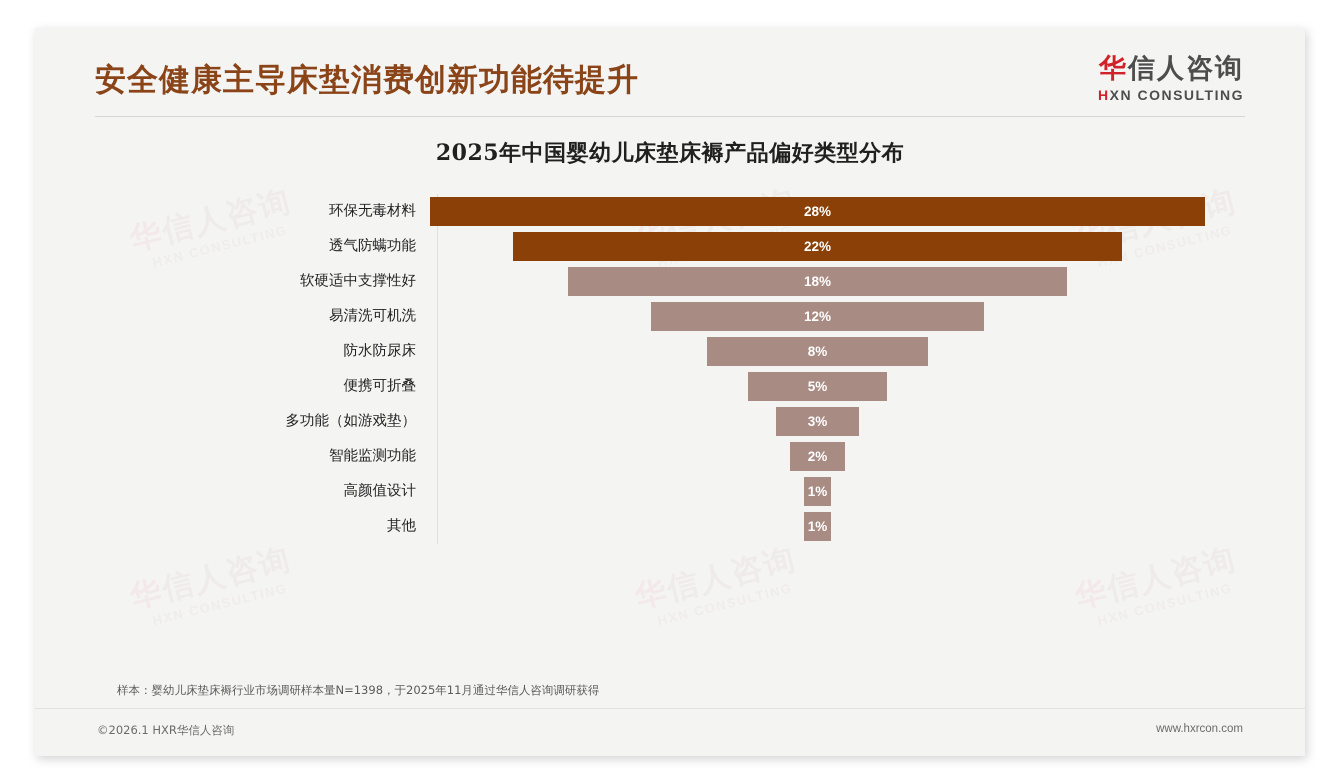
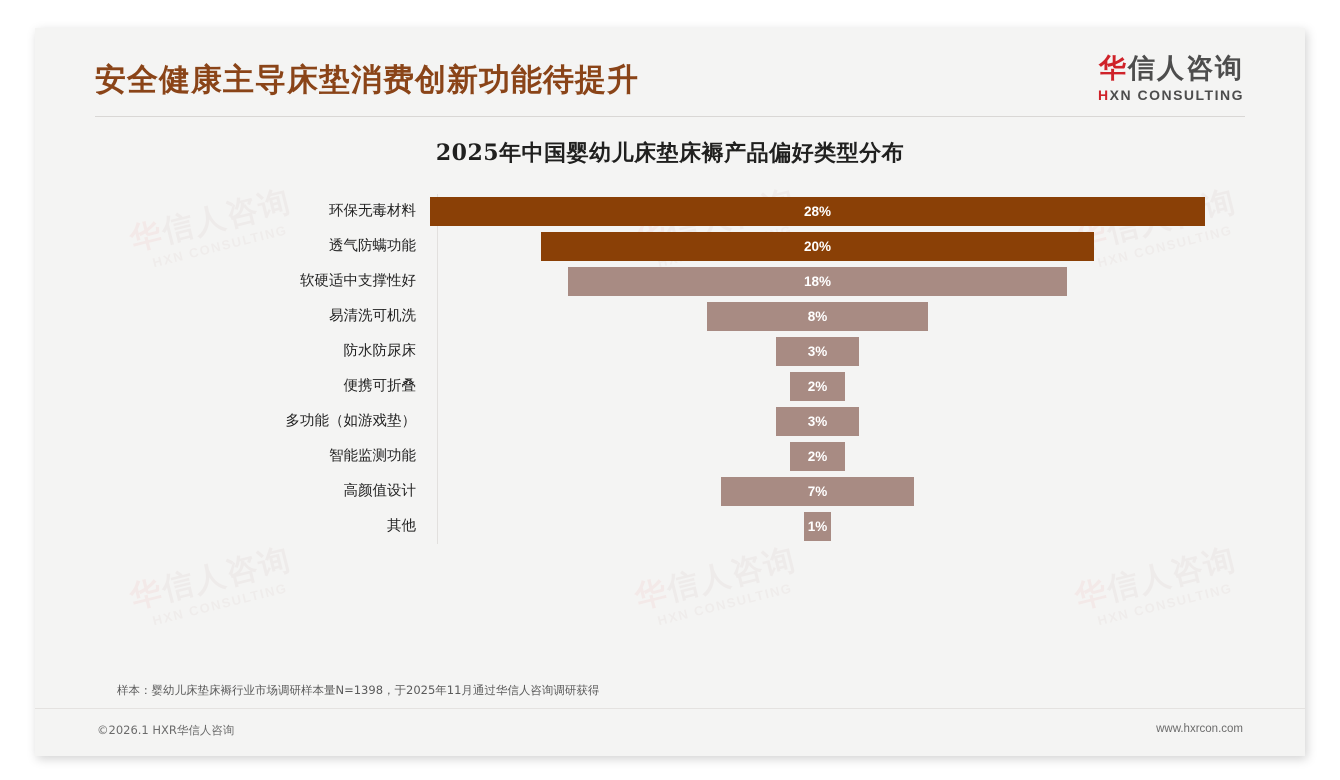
透气防螨功能: 22% -> 20%
易清洗可机洗: 12% -> 8%
防水防尿床: 8% -> 3%
便携可折叠: 5% -> 2%
高颜值设计: 1% -> 7%
